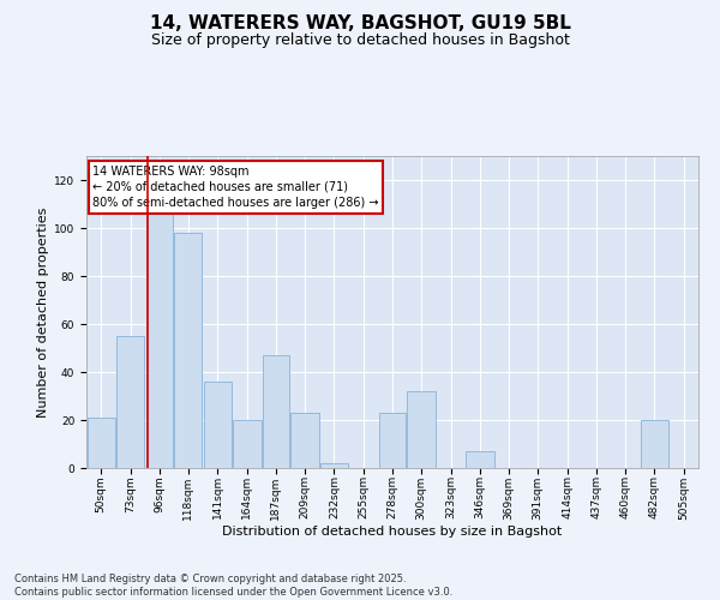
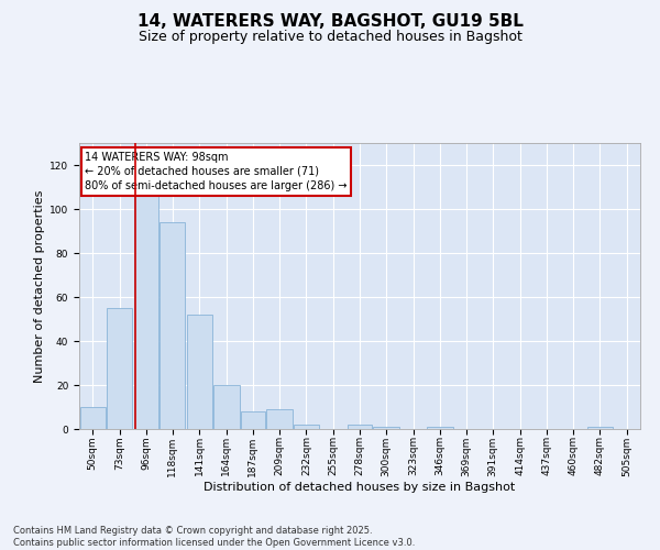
50sqm: 21 -> 10
118sqm: 98 -> 94
141sqm: 36 -> 52
187sqm: 47 -> 8
209sqm: 23 -> 9
278sqm: 23 -> 2
300sqm: 32 -> 1
346sqm: 7 -> 1
482sqm: 20 -> 1
